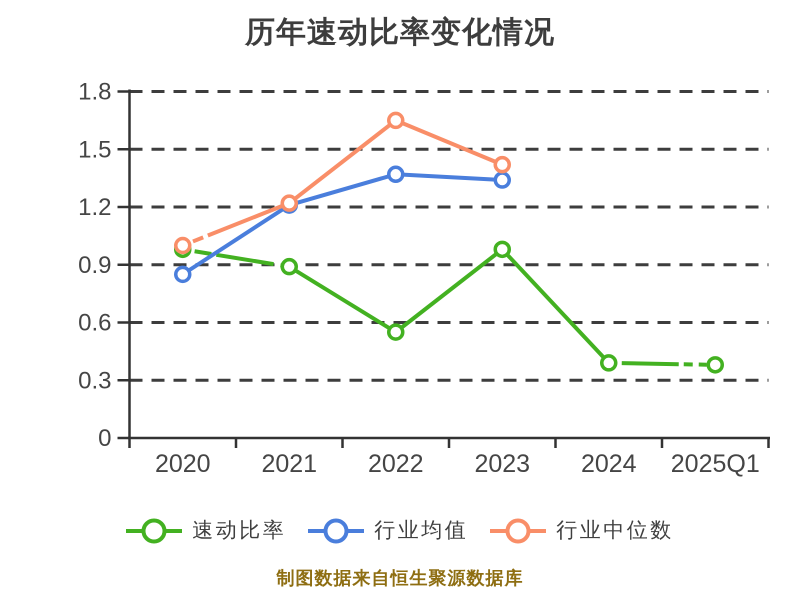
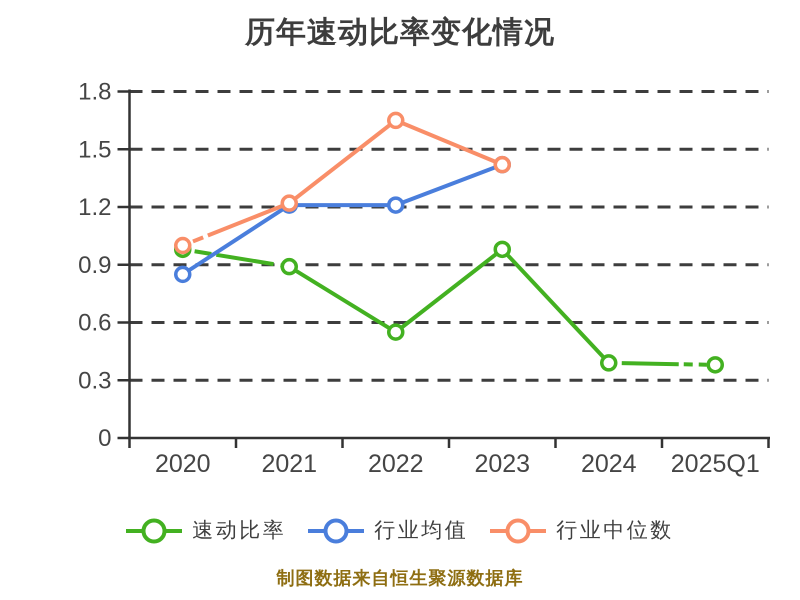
行业均值/2022: 1.37 -> 1.21
行业均值/2023: 1.34 -> 1.42
